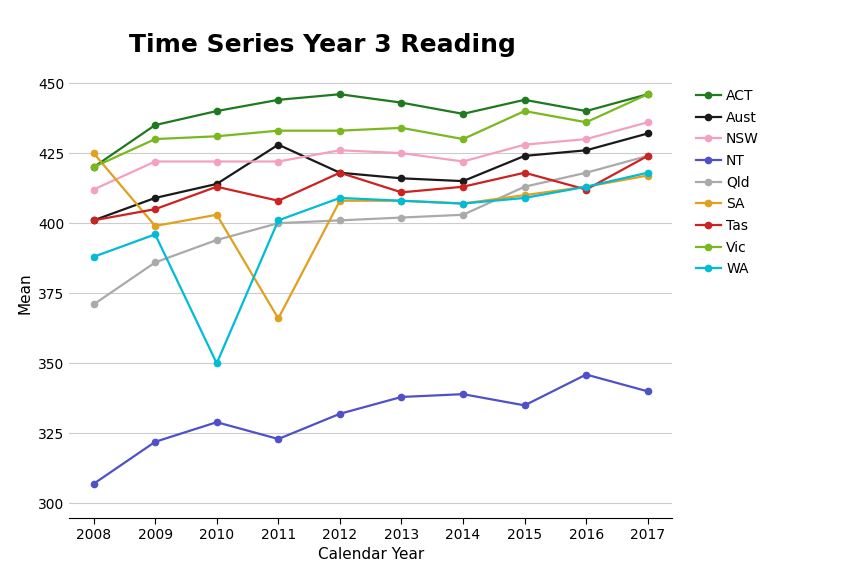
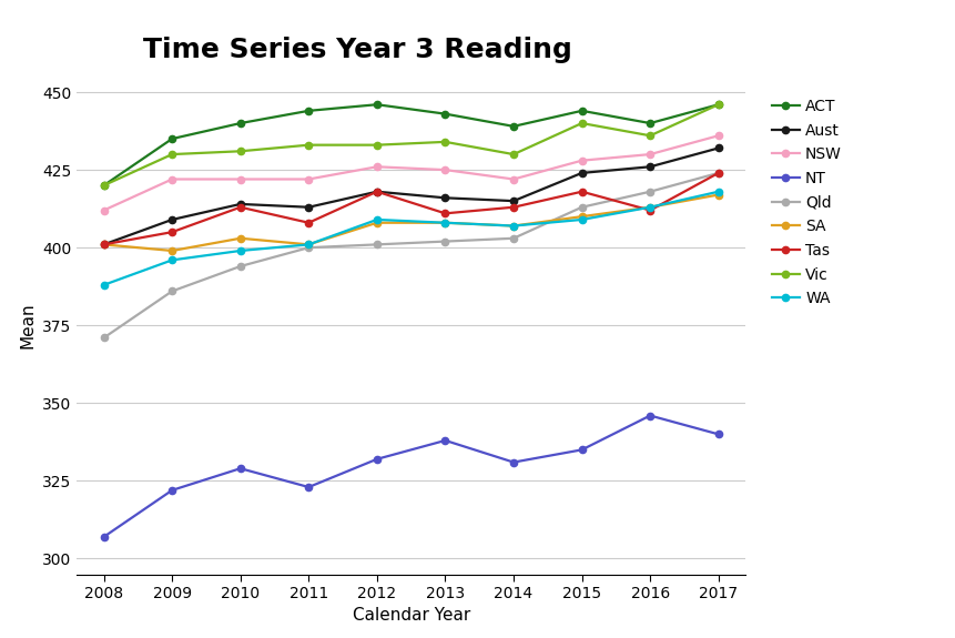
SA/2008: 425 -> 401
WA/2010: 350 -> 399
Aust/2011: 428 -> 413
SA/2011: 366 -> 401
NT/2014: 339 -> 331
